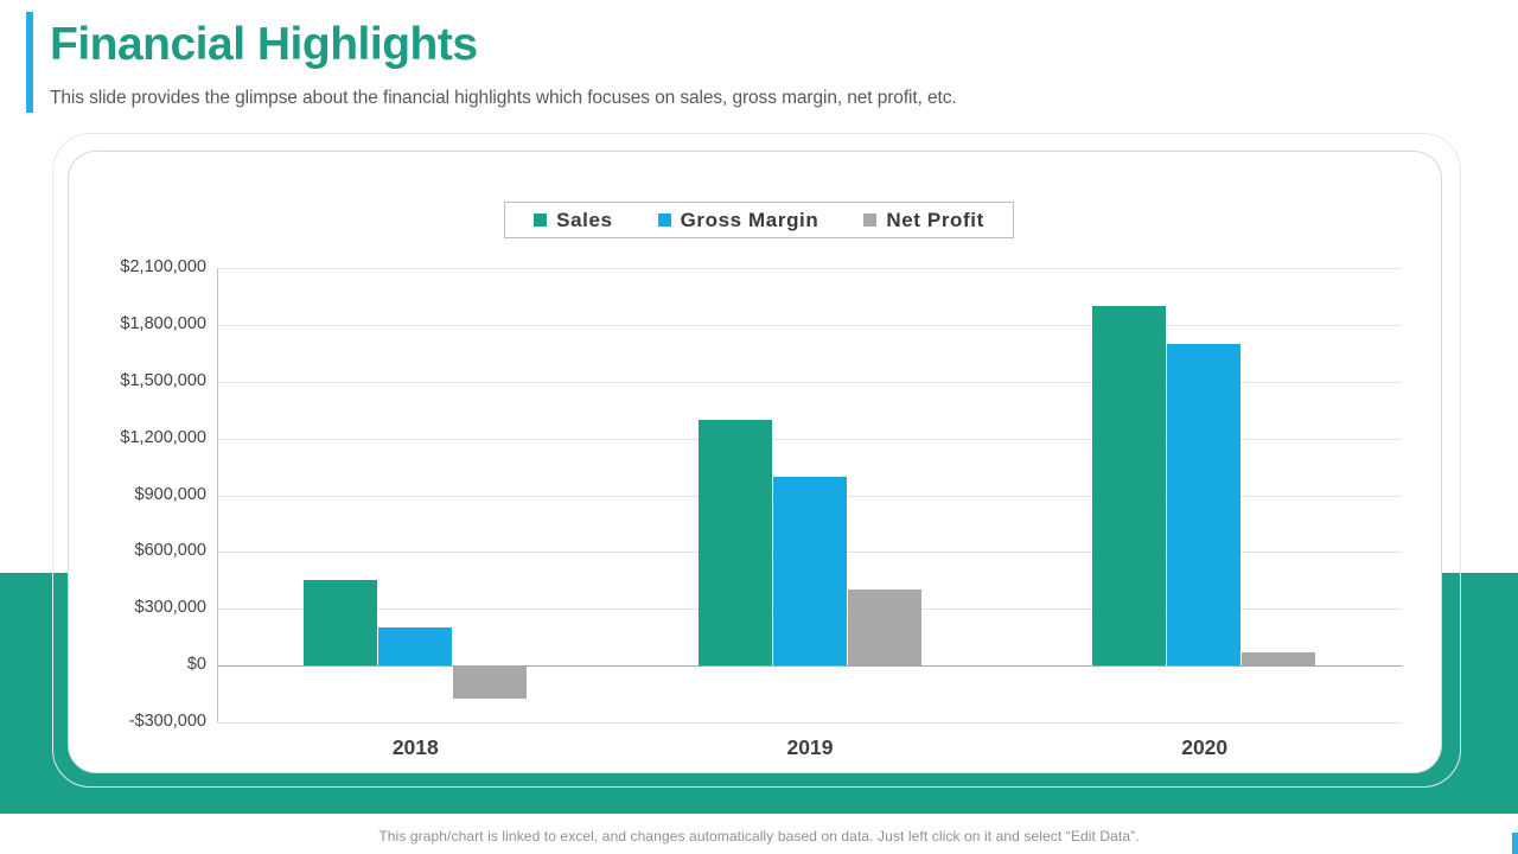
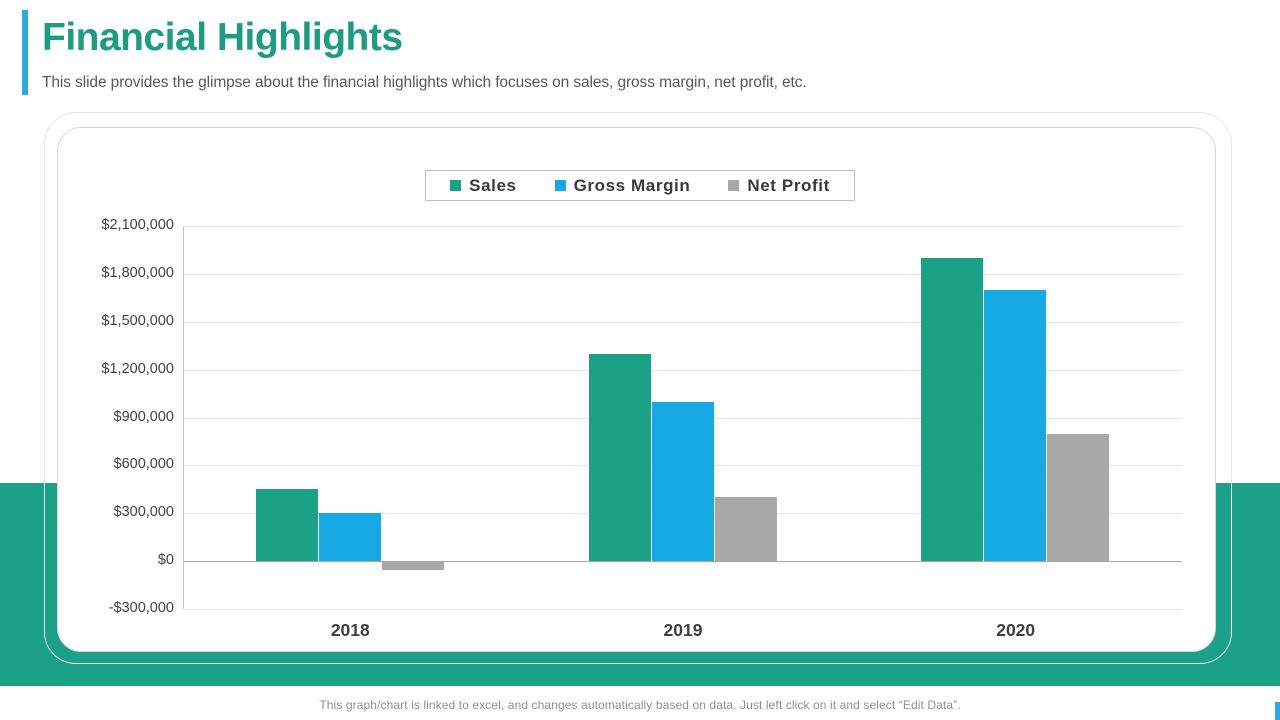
Gross Margin/2018: $200000 -> $300000
Net Profit/2018: -$170000 -> -$50000
Net Profit/2020: $70000 -> $800000
